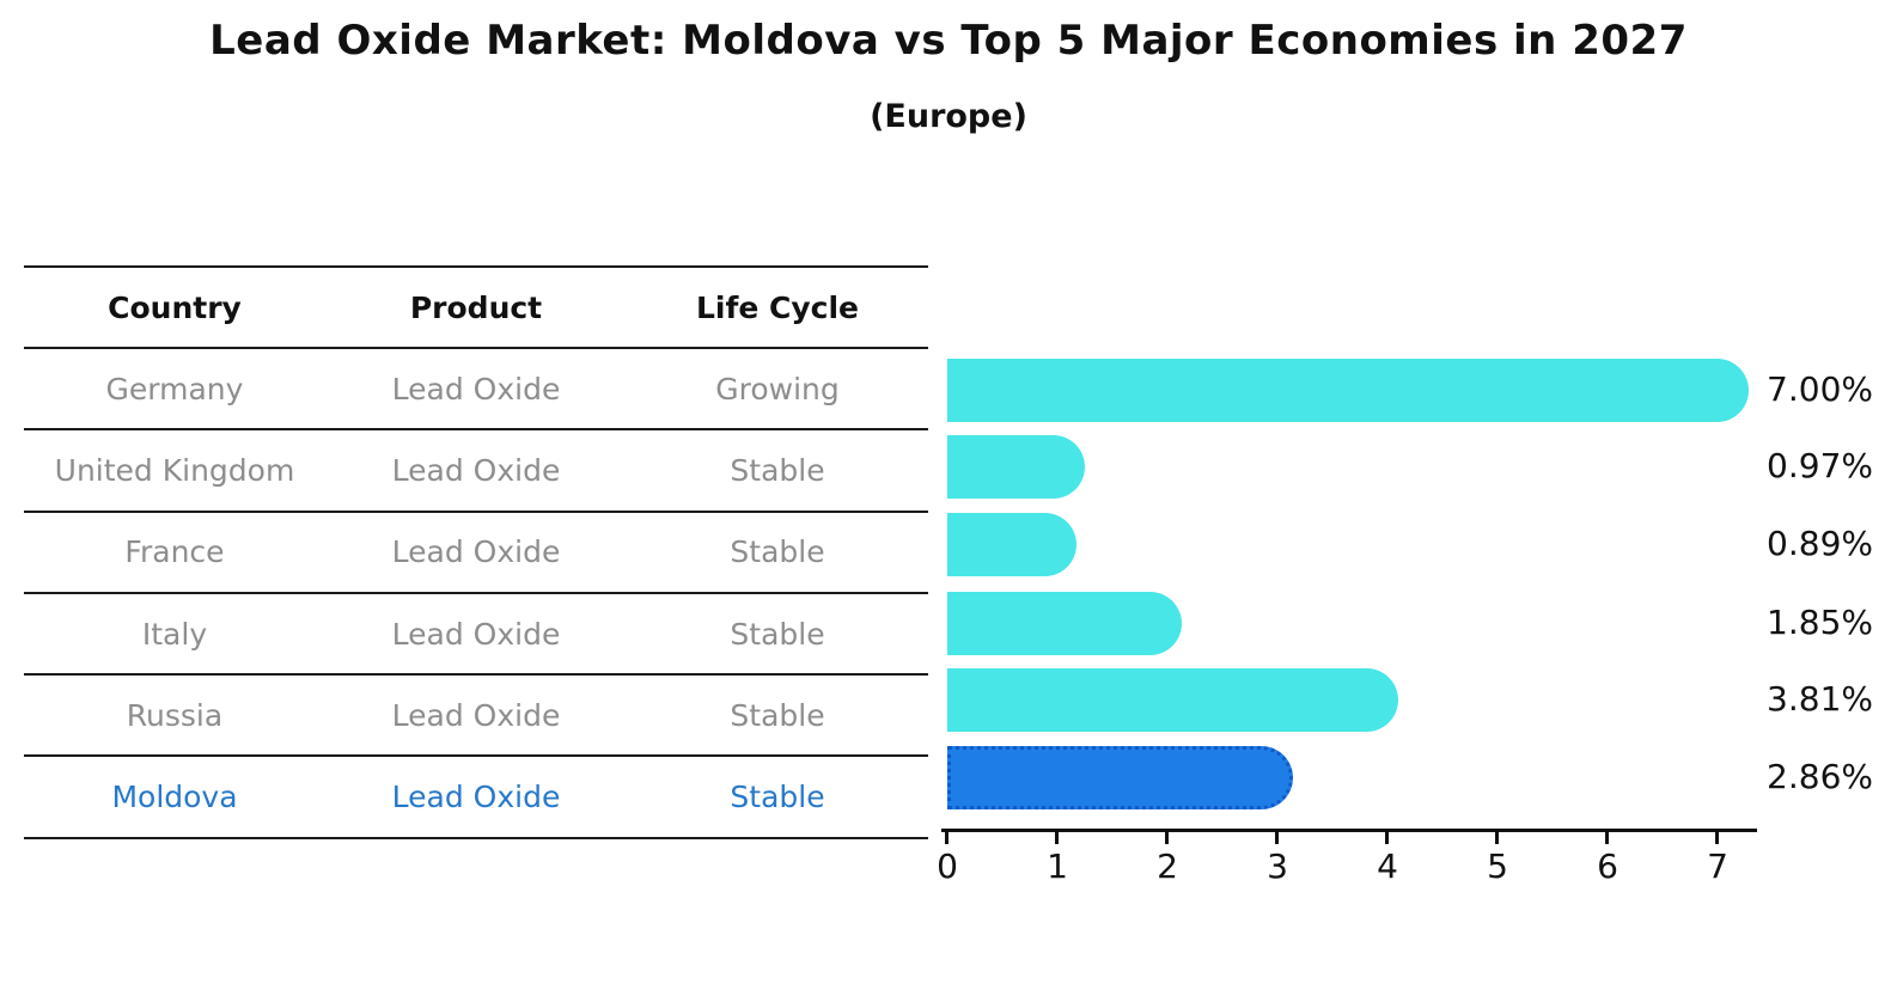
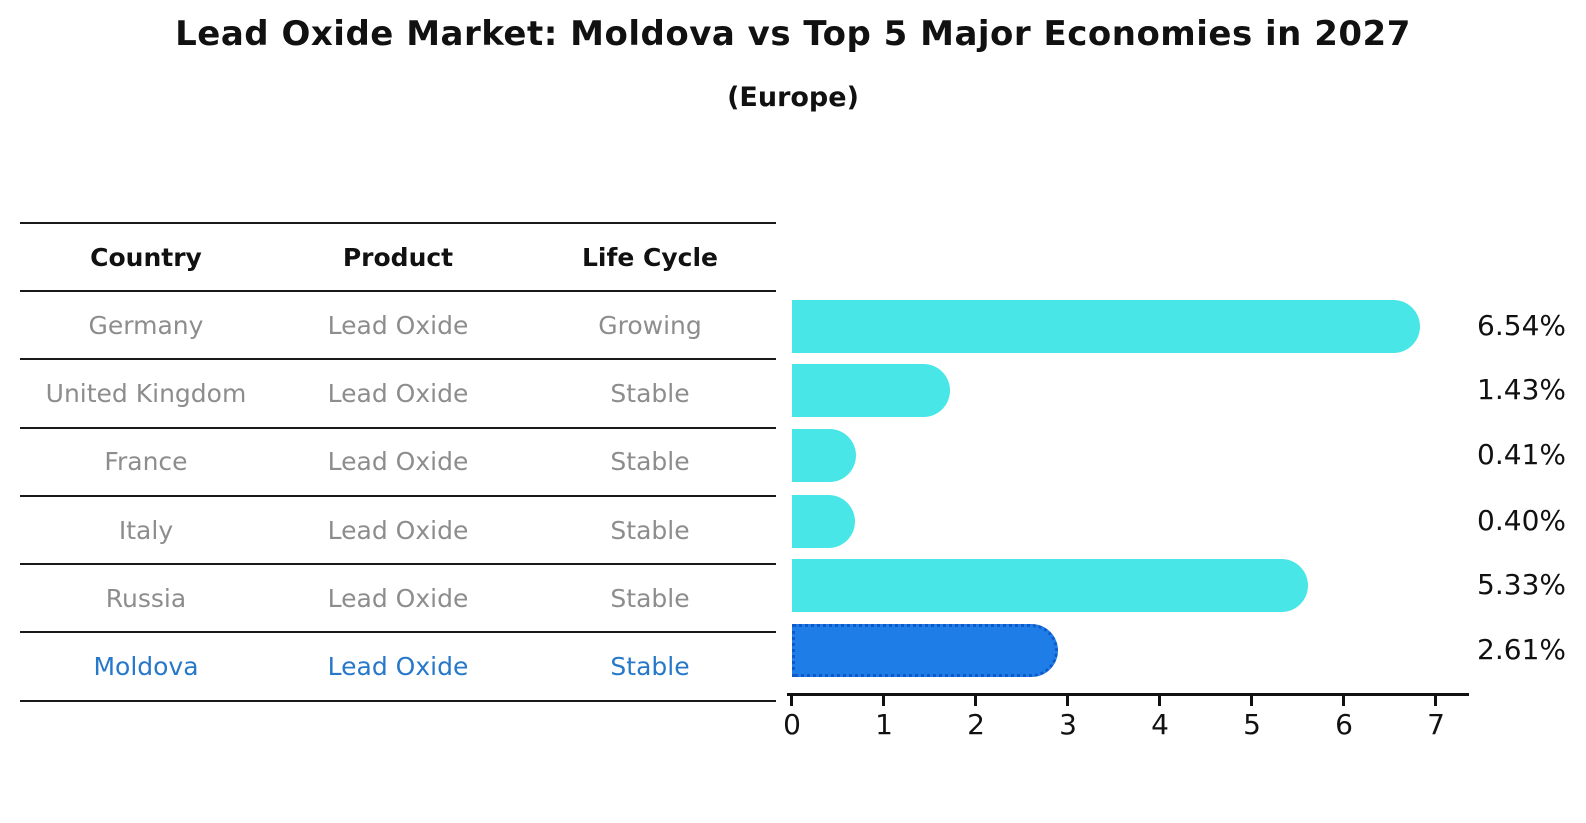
Germany: 7.00% -> 6.54%
United Kingdom: 0.97% -> 1.43%
France: 0.89% -> 0.41%
Italy: 1.85% -> 0.40%
Russia: 3.81% -> 5.33%
Moldova: 2.86% -> 2.61%
